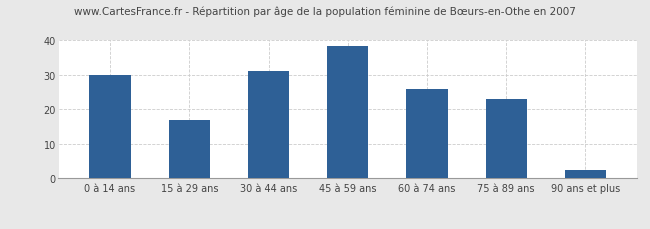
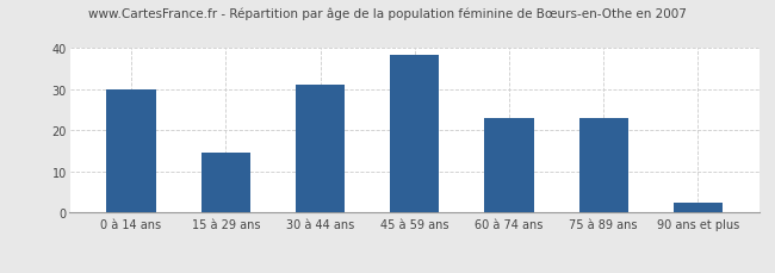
15 à 29 ans: 17.0 -> 14.5
60 à 74 ans: 26.0 -> 23.0
